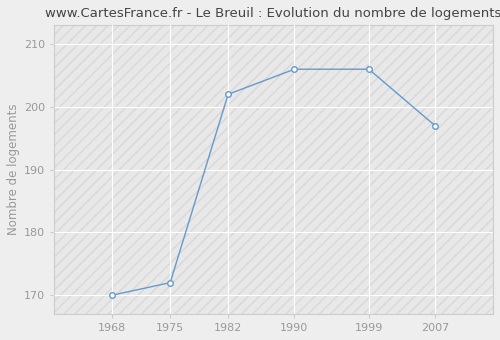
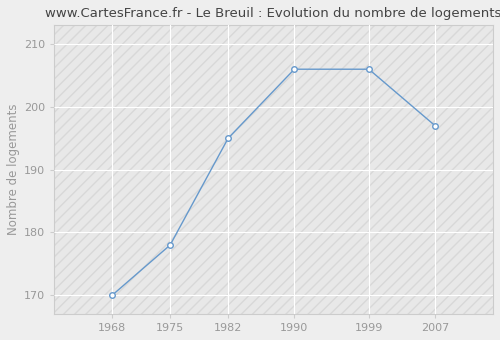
1975: 172 -> 178
1982: 202 -> 195
